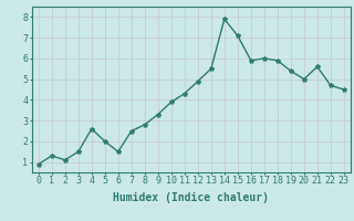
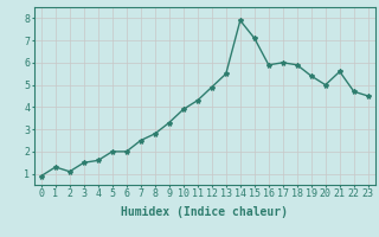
4: 2.6 -> 1.6
6: 1.5 -> 2.0
